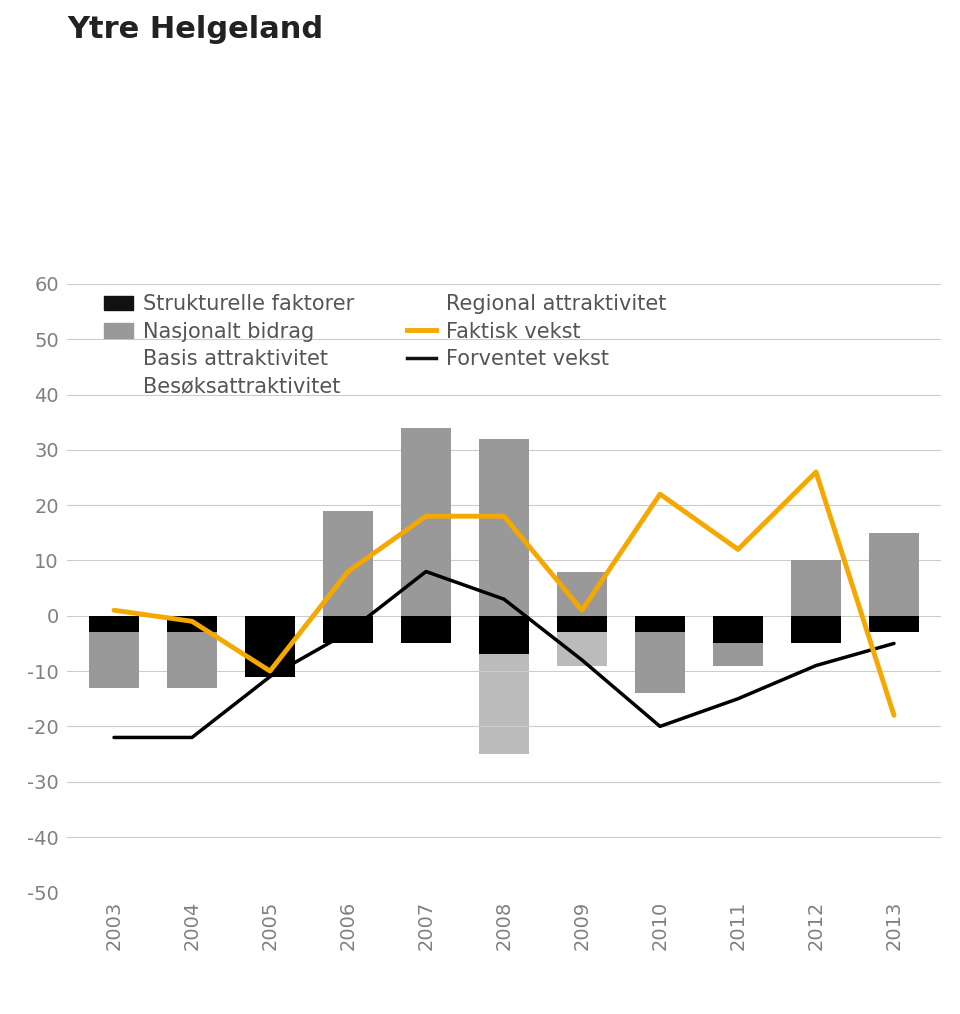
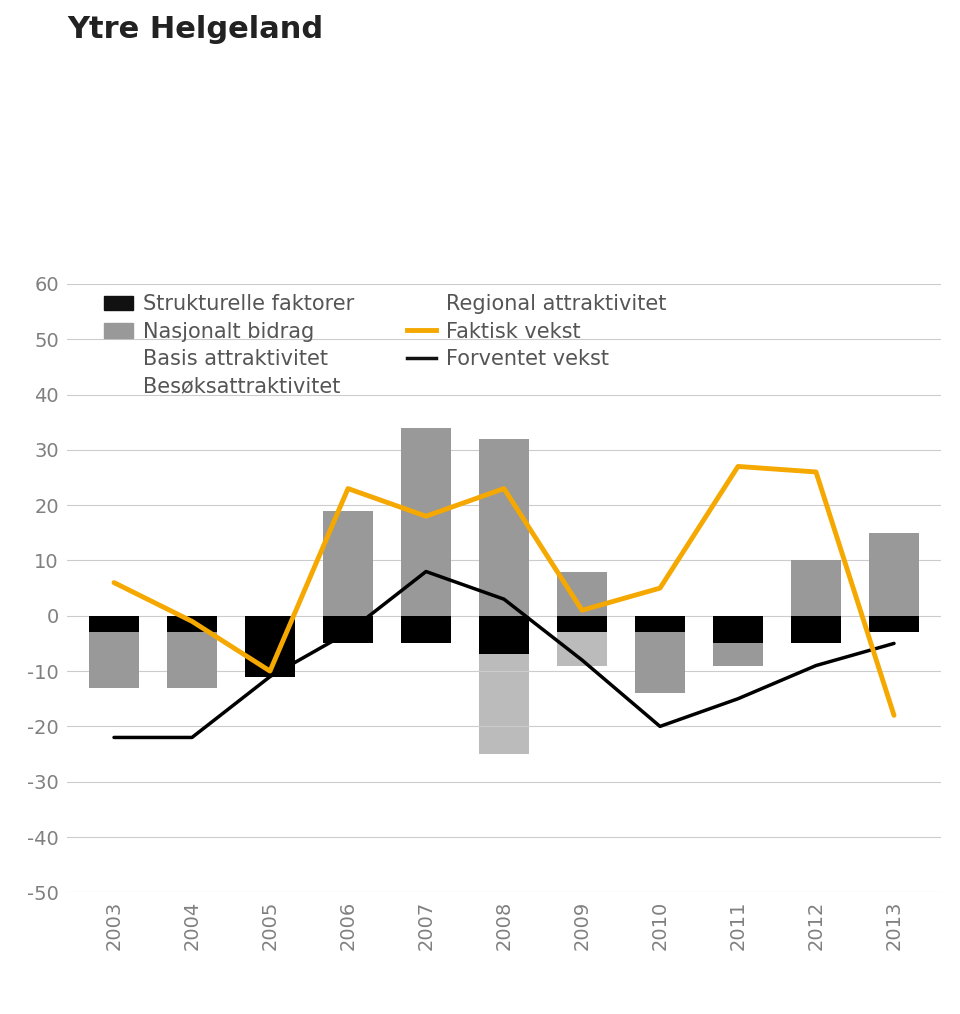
Faktisk vekst/2003: 1 -> 6
Faktisk vekst/2006: 8 -> 23
Faktisk vekst/2008: 18 -> 23
Faktisk vekst/2010: 22 -> 5
Faktisk vekst/2011: 12 -> 27
